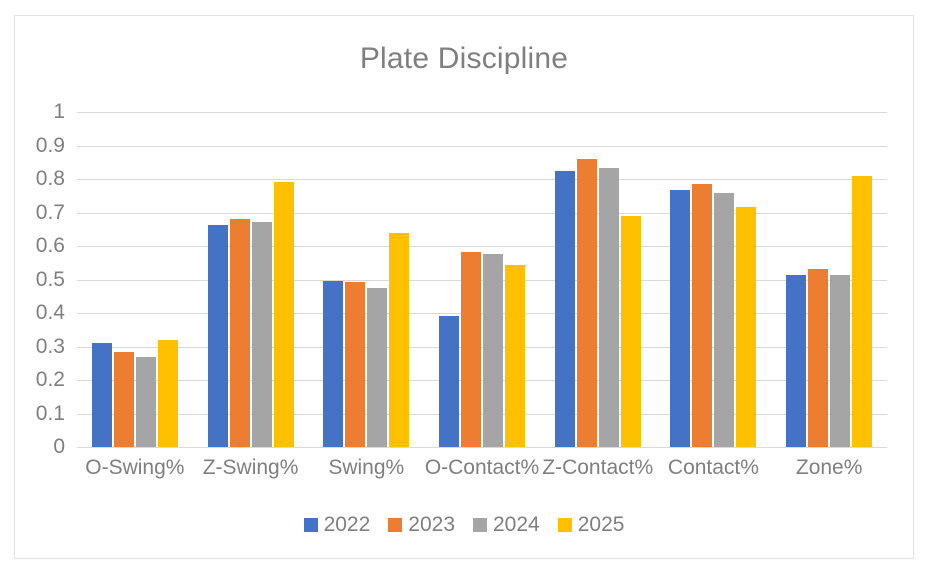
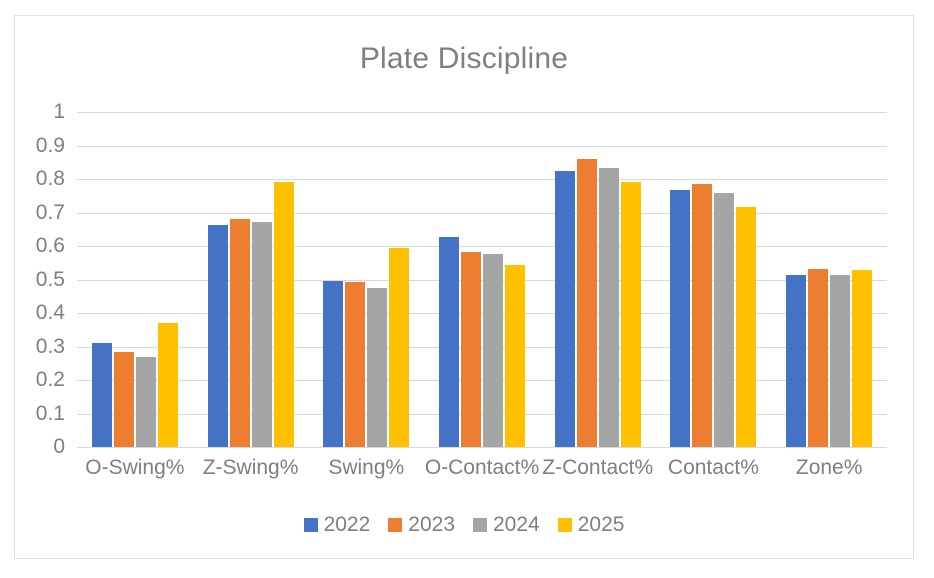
2025/O-Swing%: 0.32 -> 0.37
2025/Swing%: 0.64 -> 0.59
2022/O-Contact%: 0.39 -> 0.63
2025/Z-Contact%: 0.69 -> 0.79
2025/Zone%: 0.81 -> 0.53
